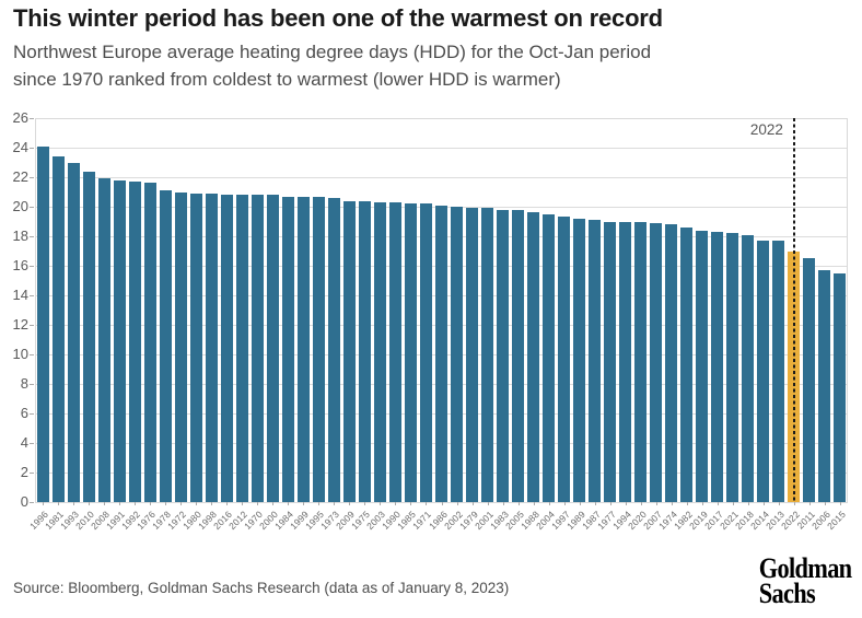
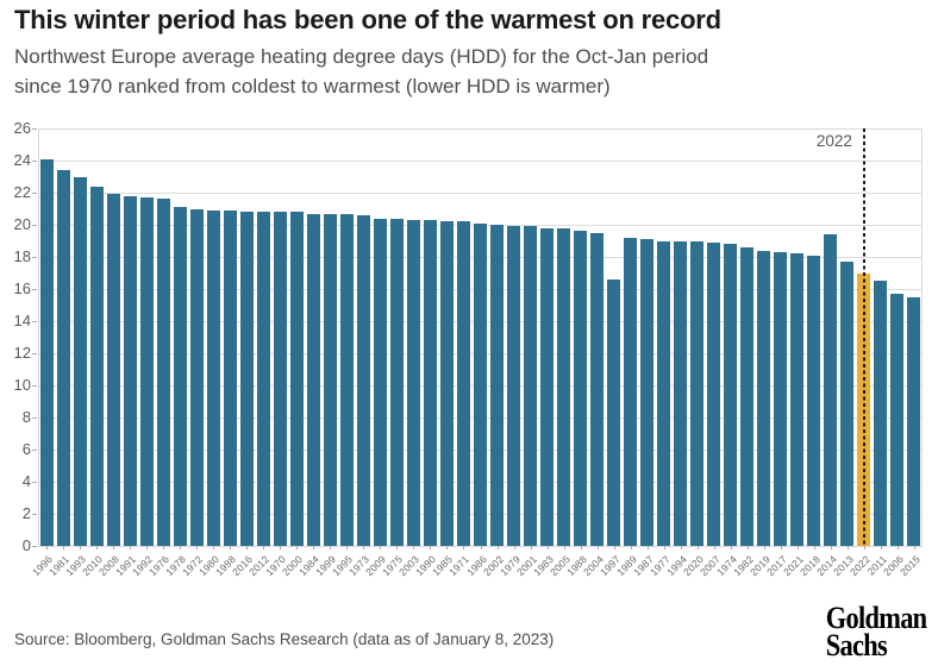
1997: 19.3 -> 16.6
2014: 17.7 -> 19.4
